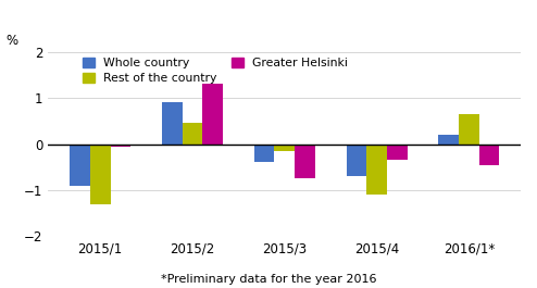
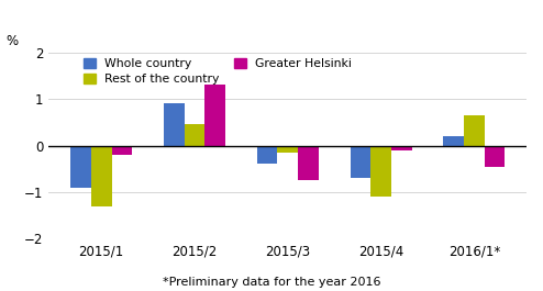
Greater Helsinki/2015/1: -0.05 -> -0.20
Greater Helsinki/2015/4: -0.35 -> -0.10
